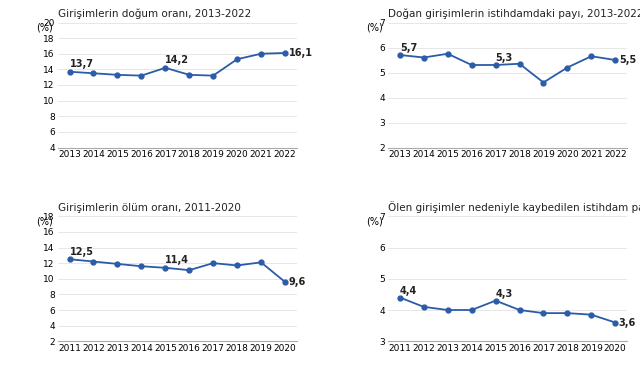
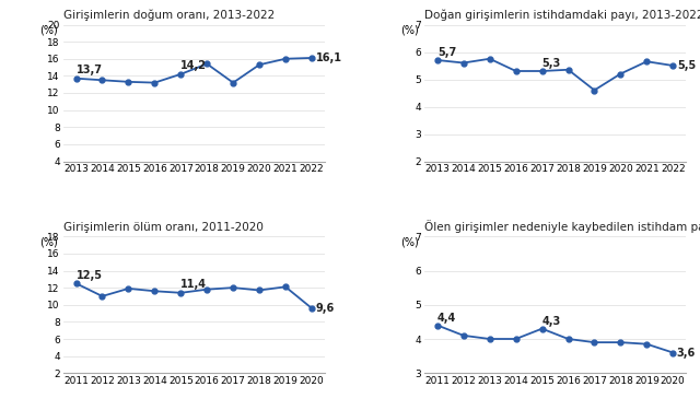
Girişimlerin doğum oranı, 2013-2022/2018: 13.3 -> 15.4
Girişimlerin ölüm oranı, 2011-2020/2012: 12.2 -> 11.0
Girişimlerin ölüm oranı, 2011-2020/2016: 11.1 -> 11.8
